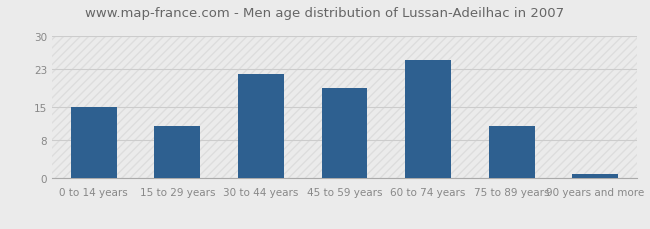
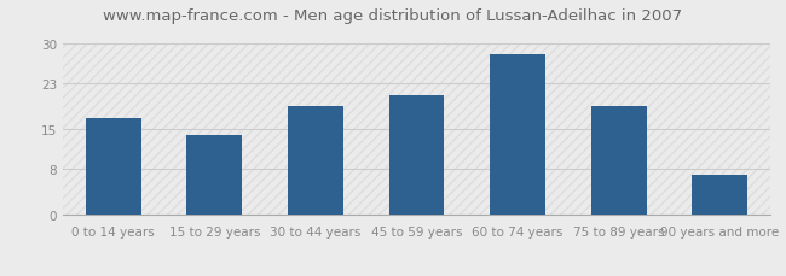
0 to 14 years: 15 -> 17
15 to 29 years: 11 -> 14
30 to 44 years: 22 -> 19
45 to 59 years: 19 -> 21
60 to 74 years: 25 -> 28
75 to 89 years: 11 -> 19
90 years and more: 1 -> 7
